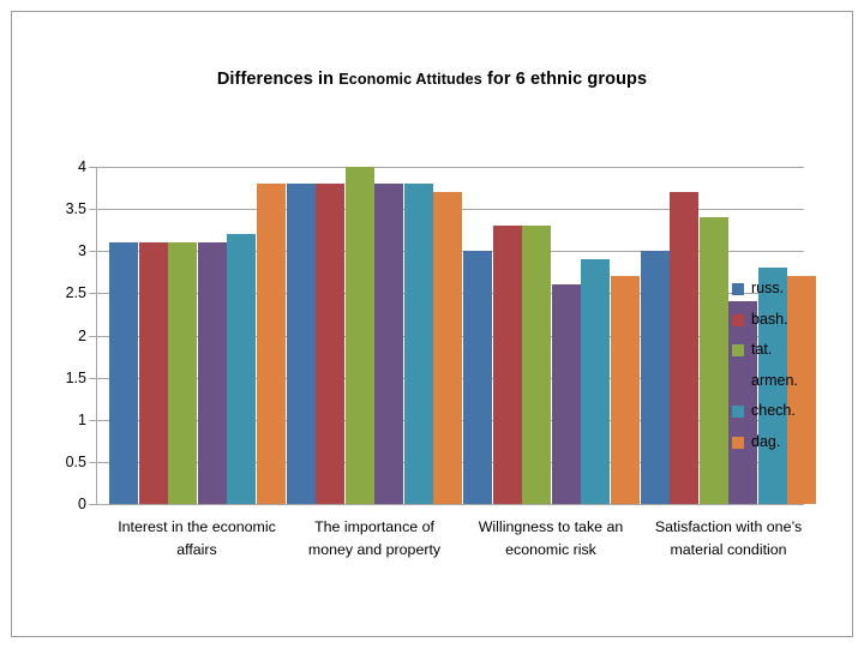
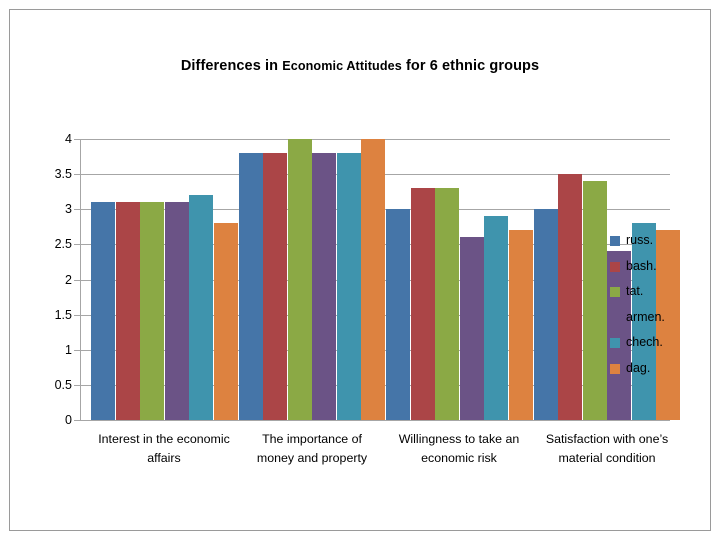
dag./Interest in the economic affairs: 3.8 -> 2.8
dag./The importance of money and property: 3.7 -> 4.0
bash./Satisfaction with one’s material condition: 3.7 -> 3.5
